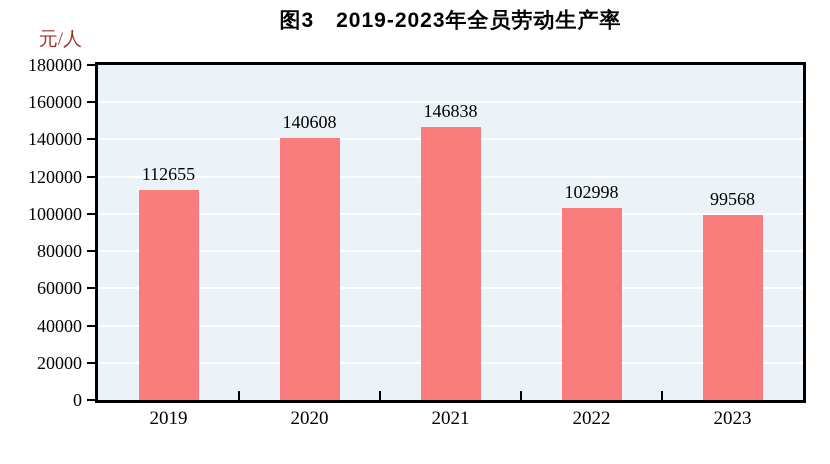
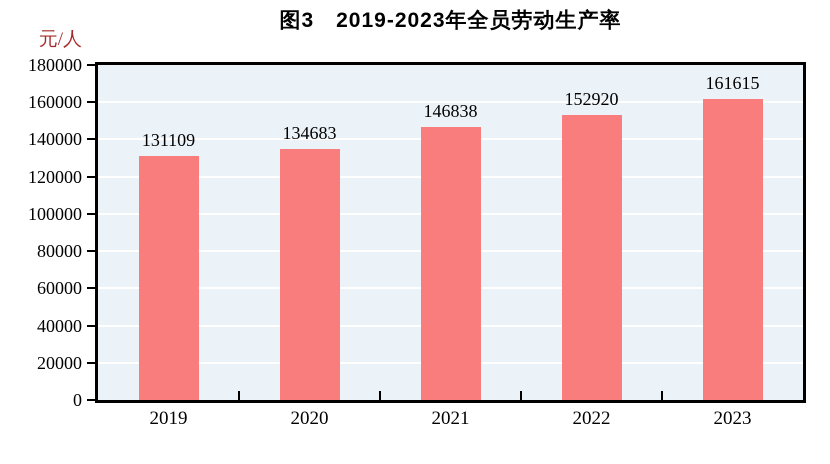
2019: 112655 -> 131109
2020: 140608 -> 134683
2022: 102998 -> 152920
2023: 99568 -> 161615
